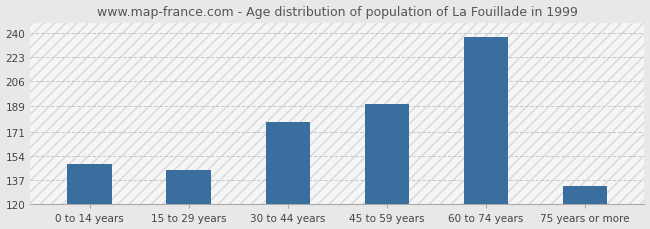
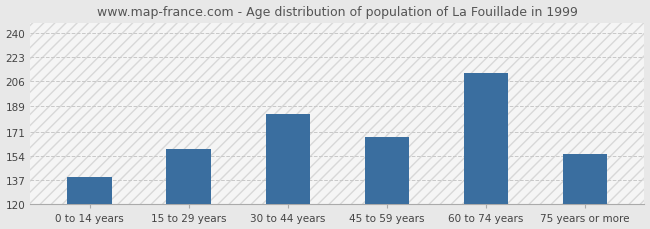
0 to 14 years: 148 -> 139
15 to 29 years: 144 -> 159
30 to 44 years: 178 -> 183
45 to 59 years: 190 -> 167
60 to 74 years: 237 -> 212
75 years or more: 133 -> 155
